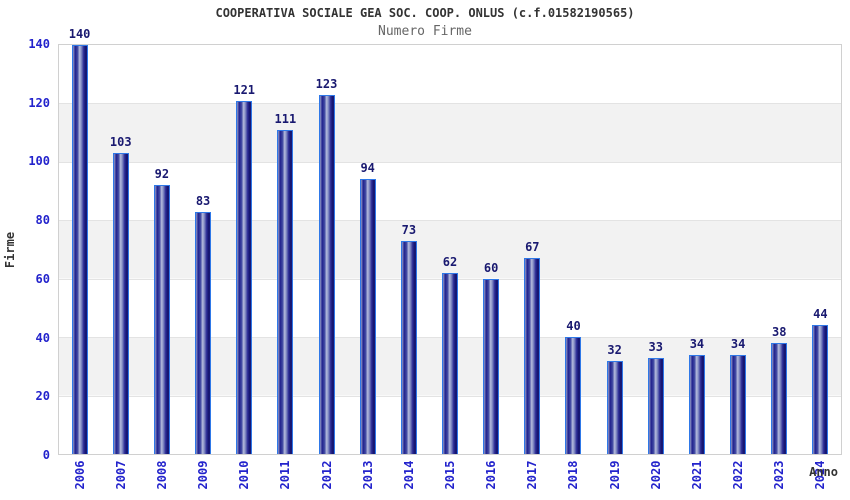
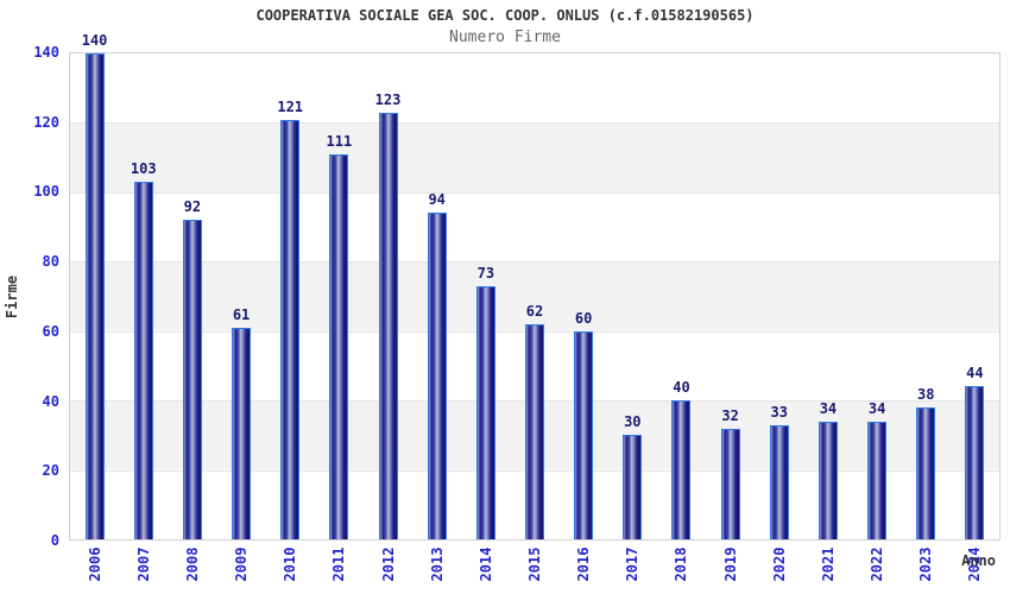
2009: 83 -> 61
2017: 67 -> 30
